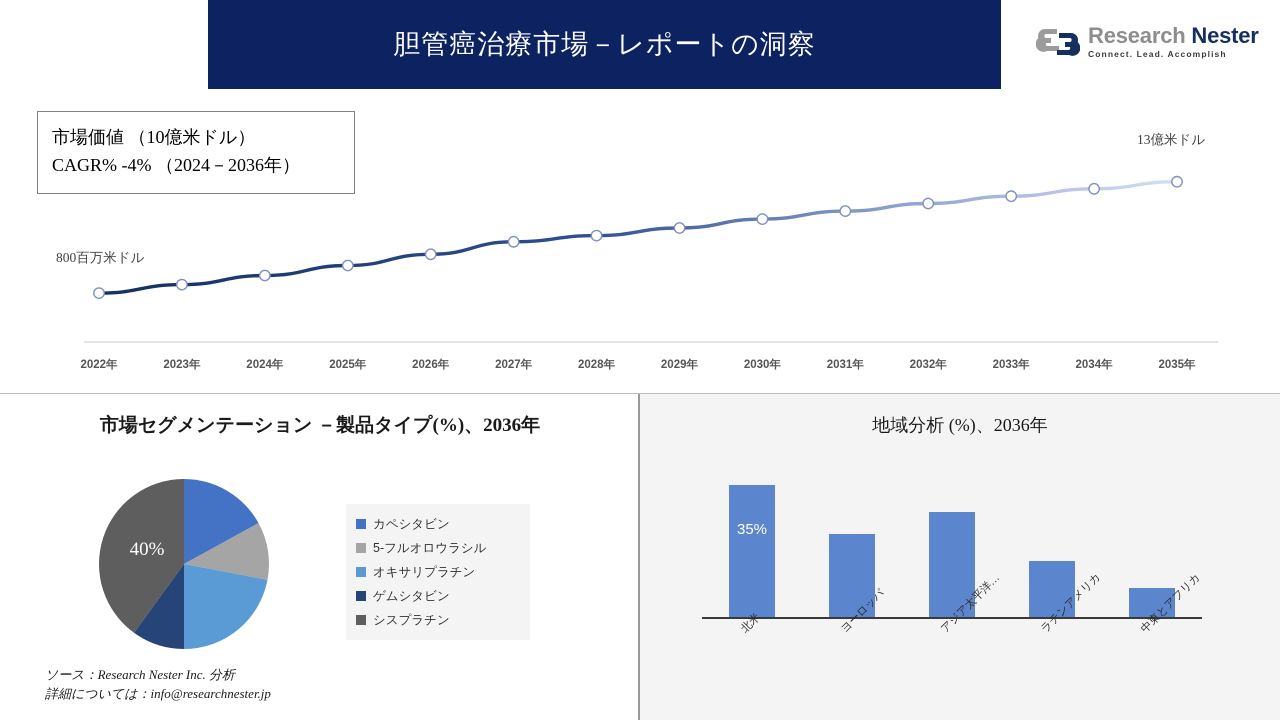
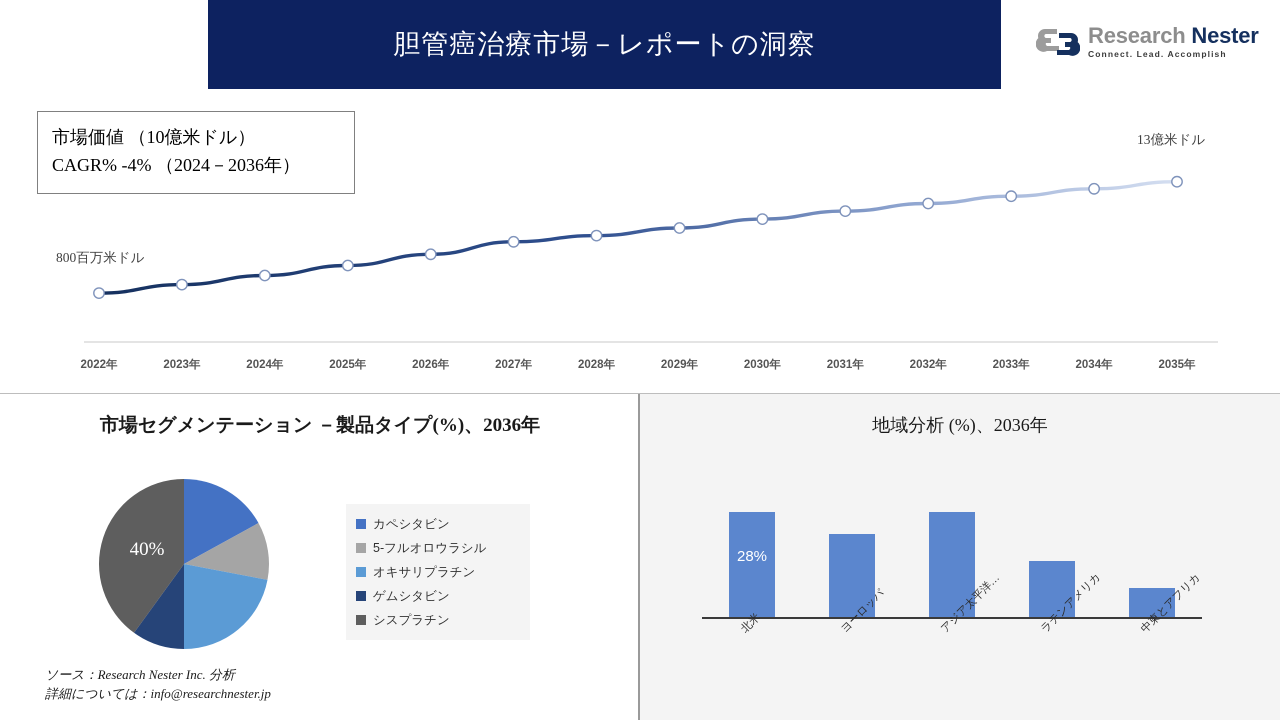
地域分析 (%)、2036年/北米: 35% -> 28%
